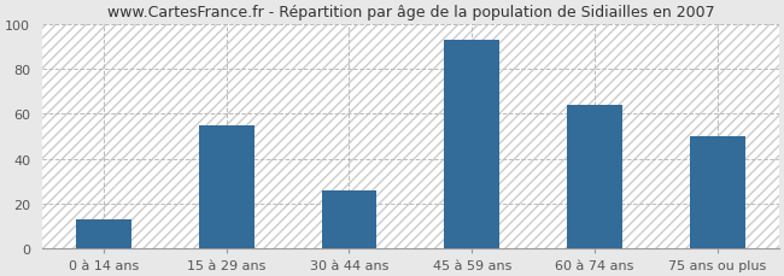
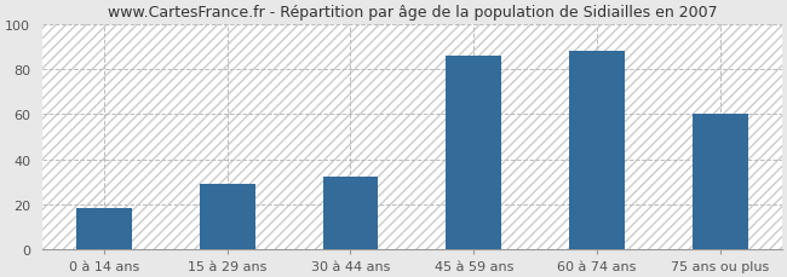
0 à 14 ans: 13 -> 18
15 à 29 ans: 55 -> 29
30 à 44 ans: 26 -> 32
45 à 59 ans: 93 -> 86
60 à 74 ans: 64 -> 88
75 ans ou plus: 50 -> 60
